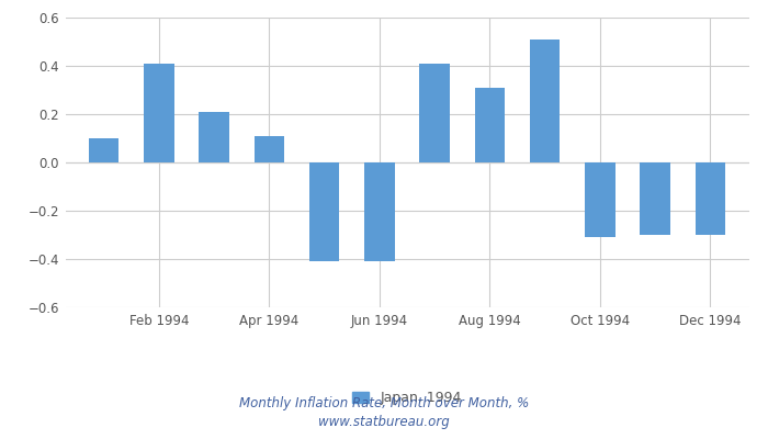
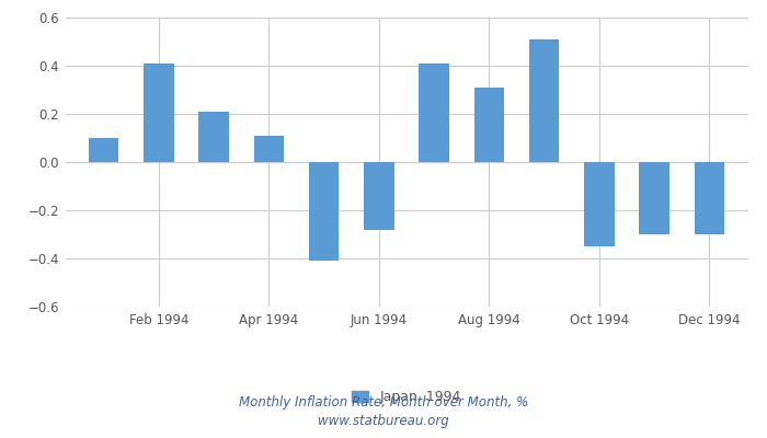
Jun 1994: -0.41 -> -0.28
Oct 1994: -0.31 -> -0.35
